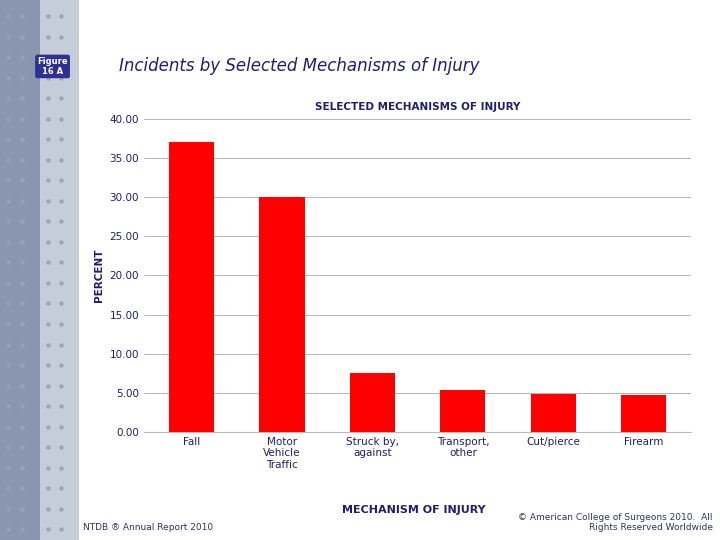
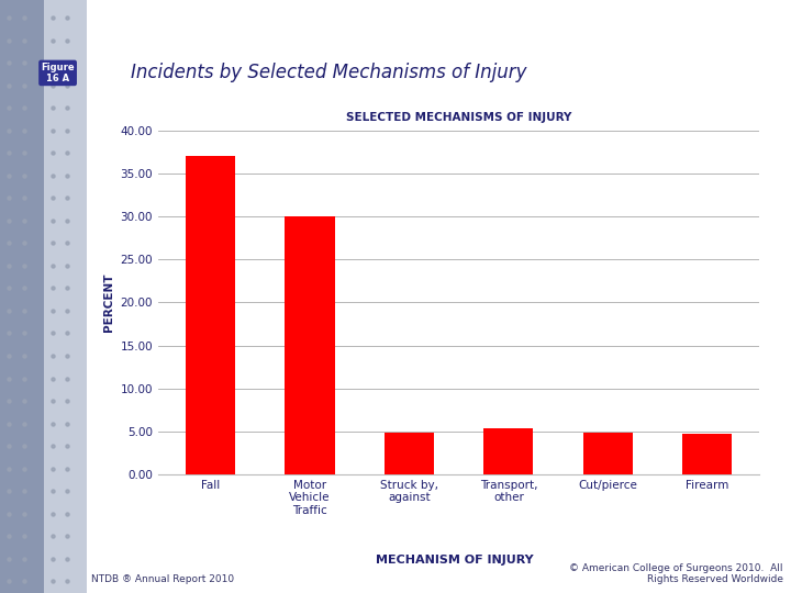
Struck by, against: 7.5 -> 4.8
